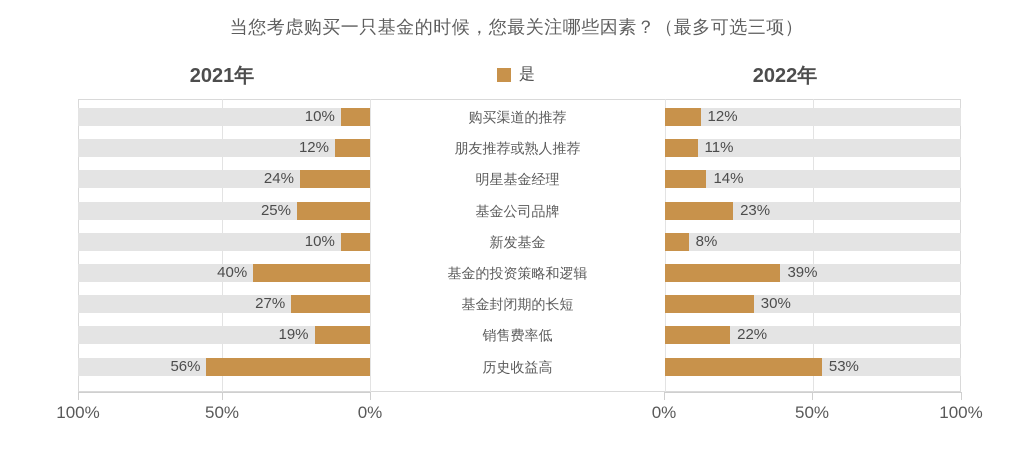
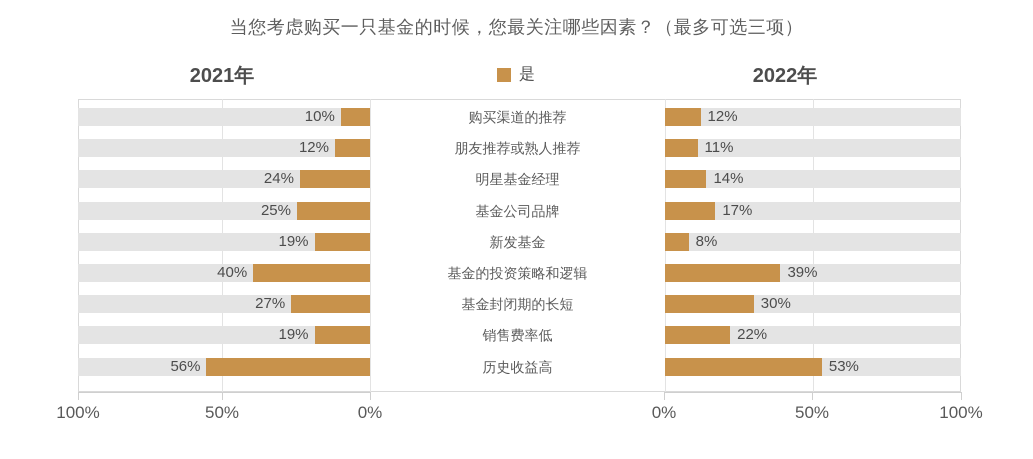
2022年/基金公司品牌: 23% -> 17%
2021年/新发基金: 10% -> 19%
